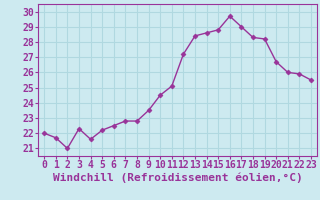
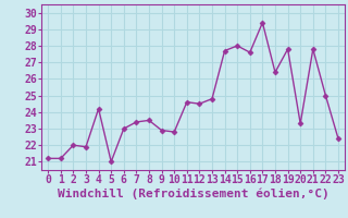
0: 22.0 -> 21.2
1: 21.7 -> 21.2
2: 21.0 -> 22.0
3: 22.3 -> 21.9
4: 21.6 -> 24.2
5: 22.2 -> 21.0
6: 22.5 -> 23.0
7: 22.8 -> 23.4
8: 22.8 -> 23.5
9: 23.5 -> 22.9
10: 24.5 -> 22.8
11: 25.1 -> 24.6
12: 27.2 -> 24.5
13: 28.4 -> 24.8
14: 28.6 -> 27.7
15: 28.8 -> 28.0
16: 29.7 -> 27.6
17: 29.0 -> 29.4
18: 28.3 -> 26.4
19: 28.2 -> 27.8
20: 26.7 -> 23.3
21: 26.0 -> 27.8
22: 25.9 -> 25.0
23: 25.5 -> 22.4
